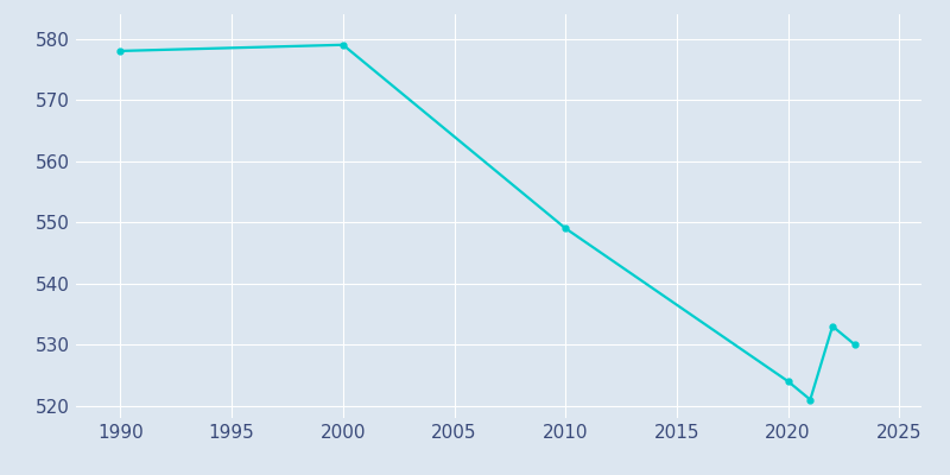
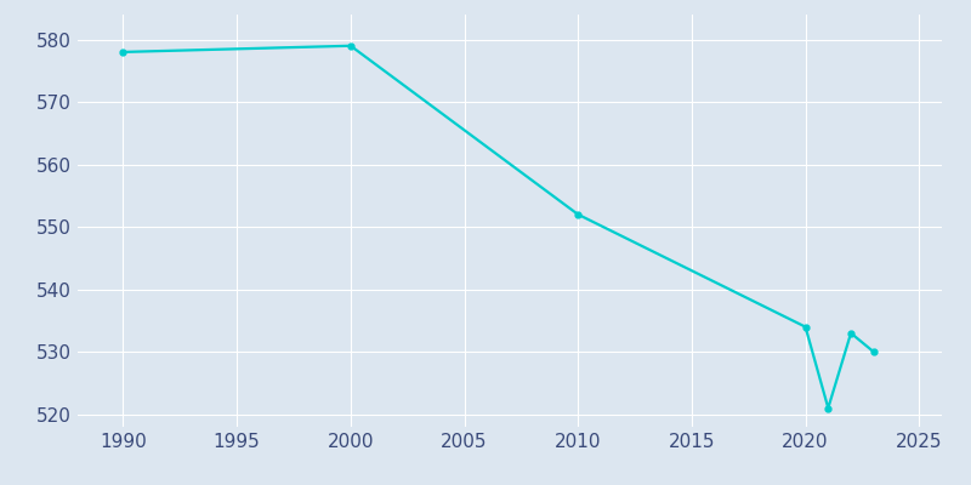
2010: 549 -> 552
2020: 524 -> 534
